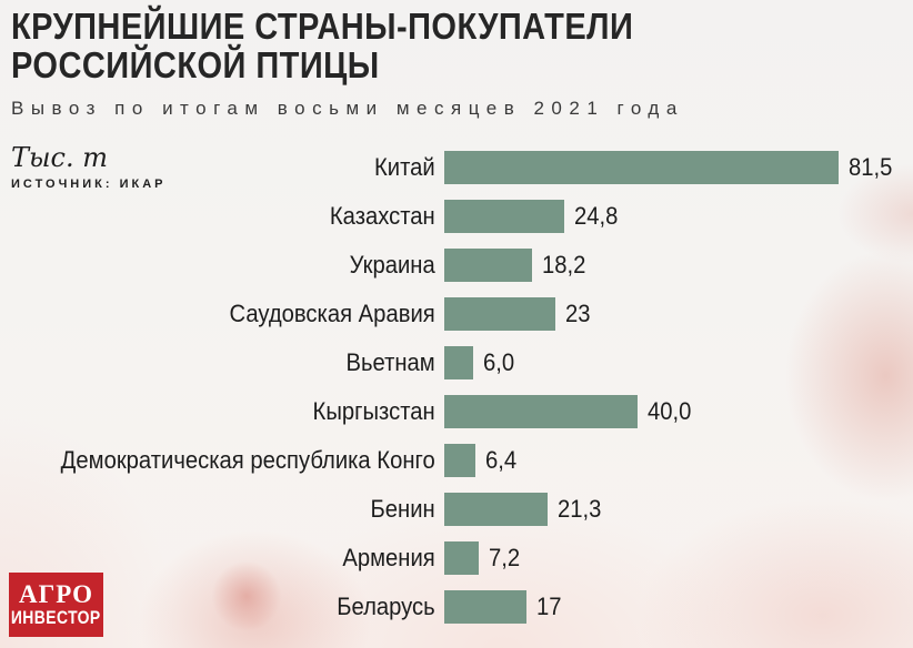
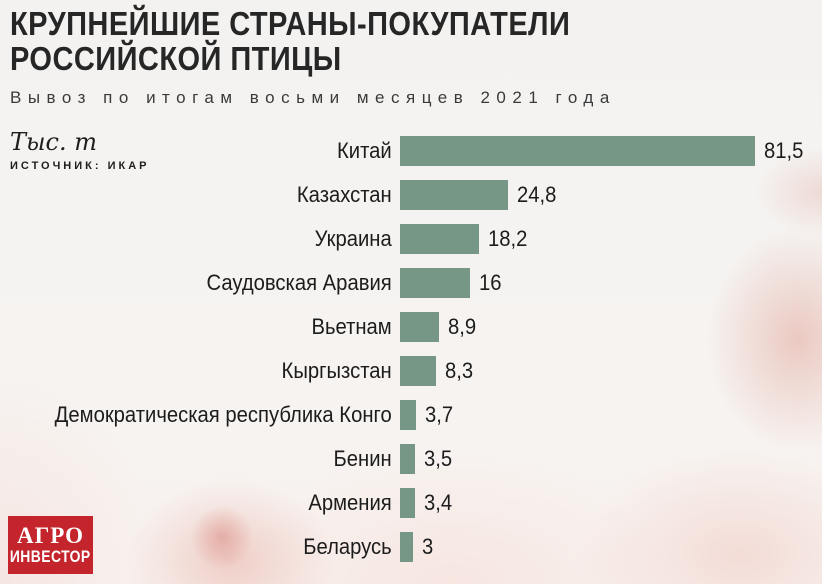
Саудовская Аравия: 23 -> 16
Вьетнам: 6,0 -> 8,9
Кыргызстан: 40,0 -> 8,3
Демократическая республика Конго: 6,4 -> 3,7
Бенин: 21,3 -> 3,5
Армения: 7,2 -> 3,4
Беларусь: 17 -> 3
